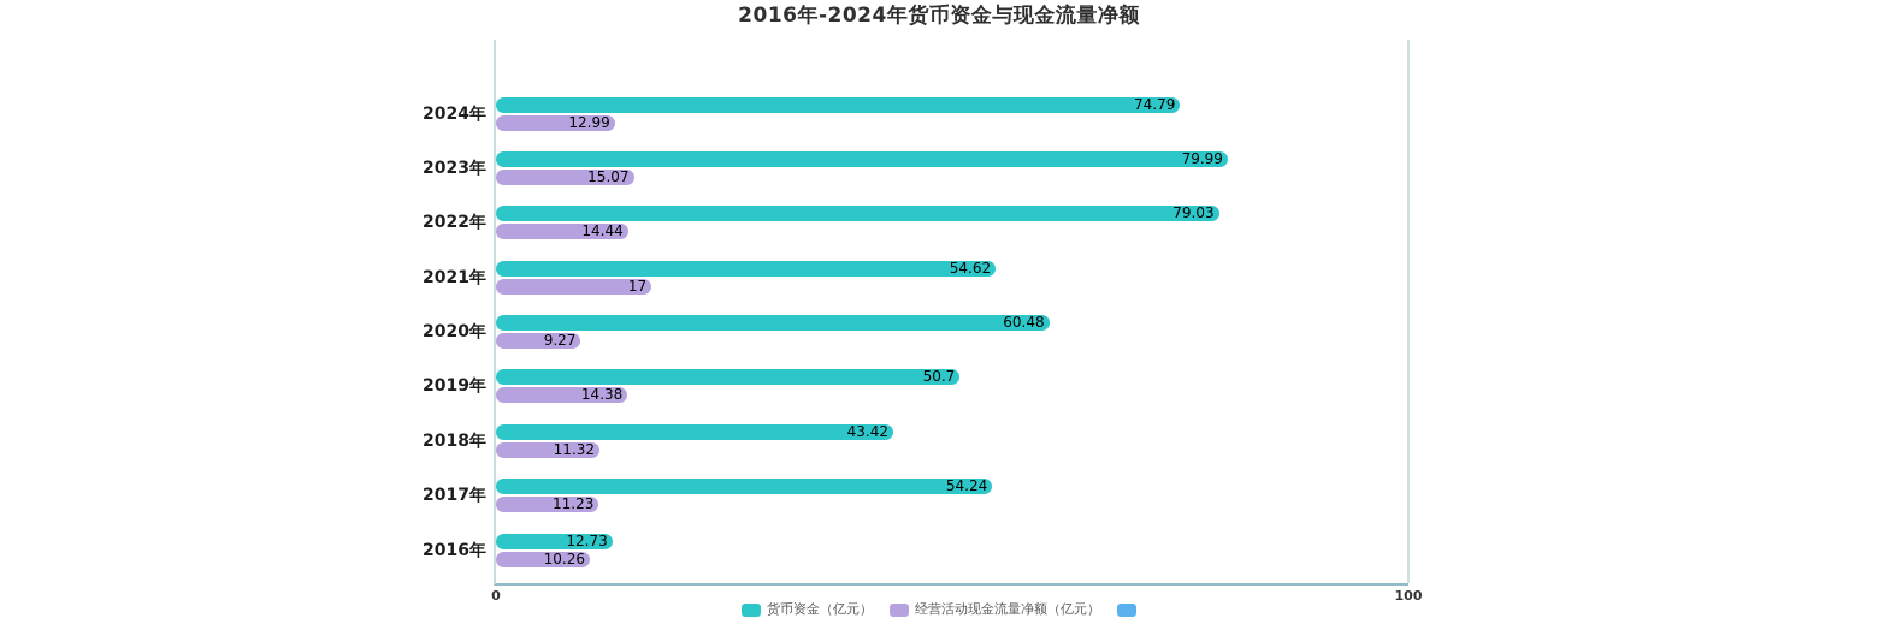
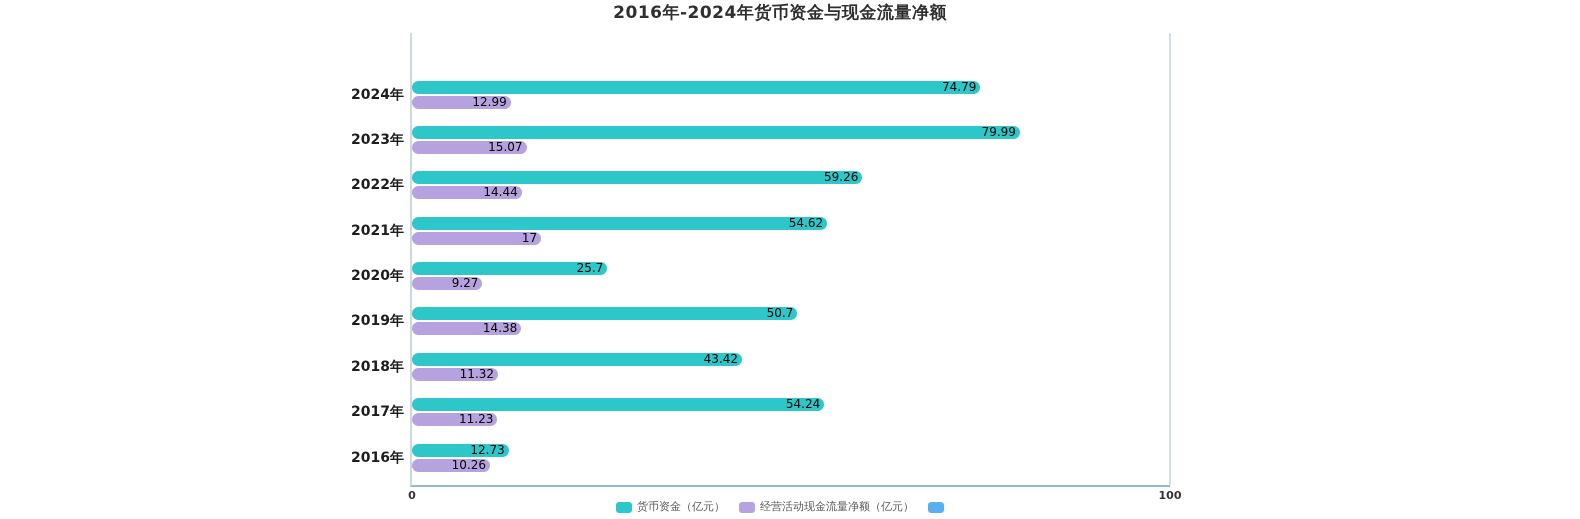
货币资金（亿元）/2022年: 79.03 -> 59.26
货币资金（亿元）/2020年: 60.48 -> 25.7
